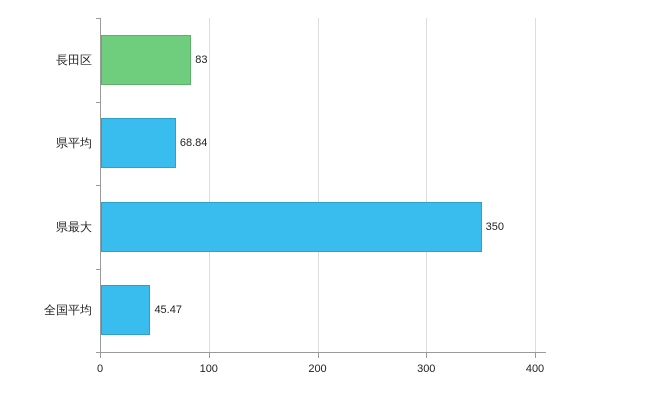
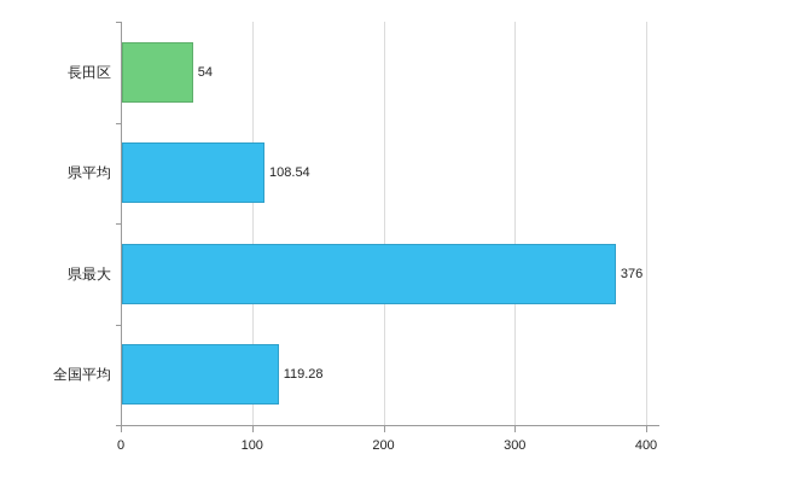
長田区: 83 -> 54
県平均: 68.84 -> 108.54
県最大: 350 -> 376
全国平均: 45.47 -> 119.28
